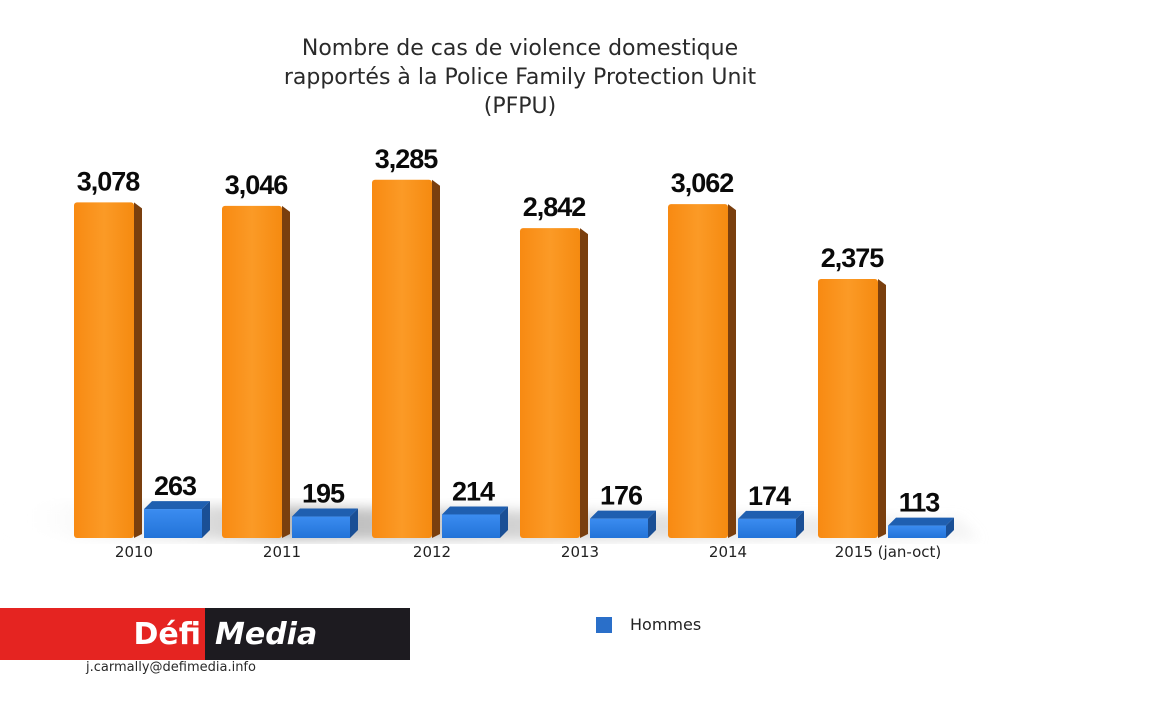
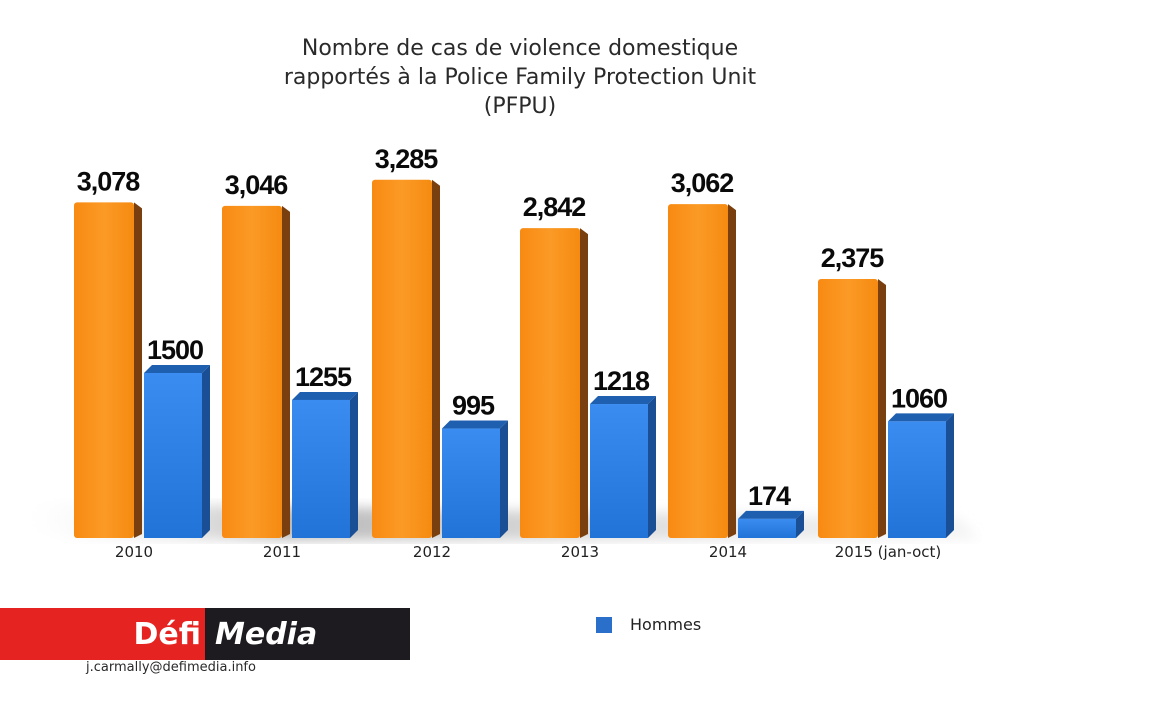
Hommes/2010: 263 -> 1500
Hommes/2011: 195 -> 1255
Hommes/2012: 214 -> 995
Hommes/2013: 176 -> 1218
Hommes/2015 (jan-oct): 113 -> 1060
